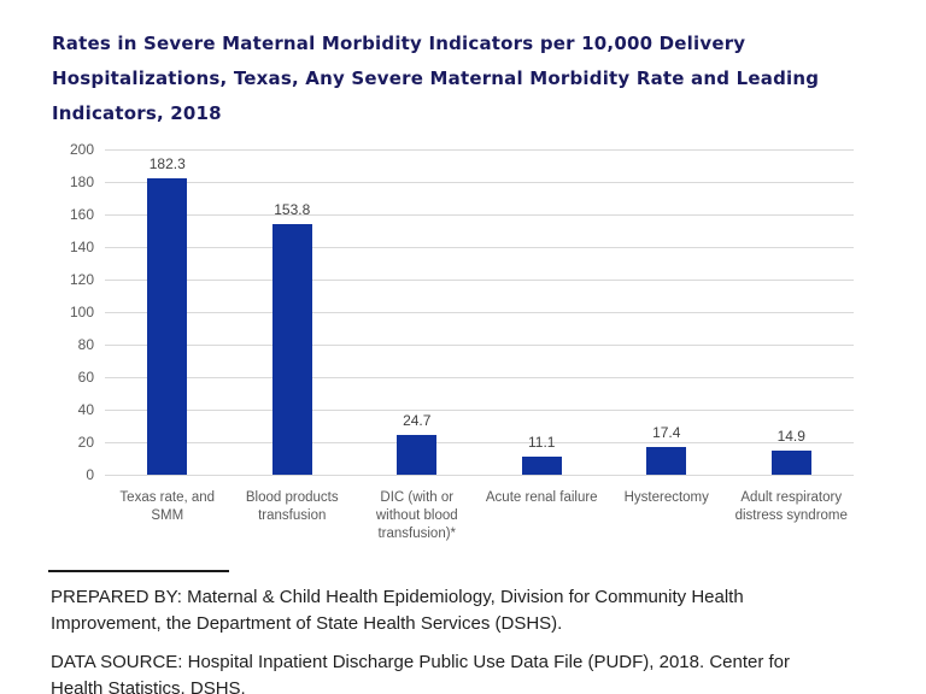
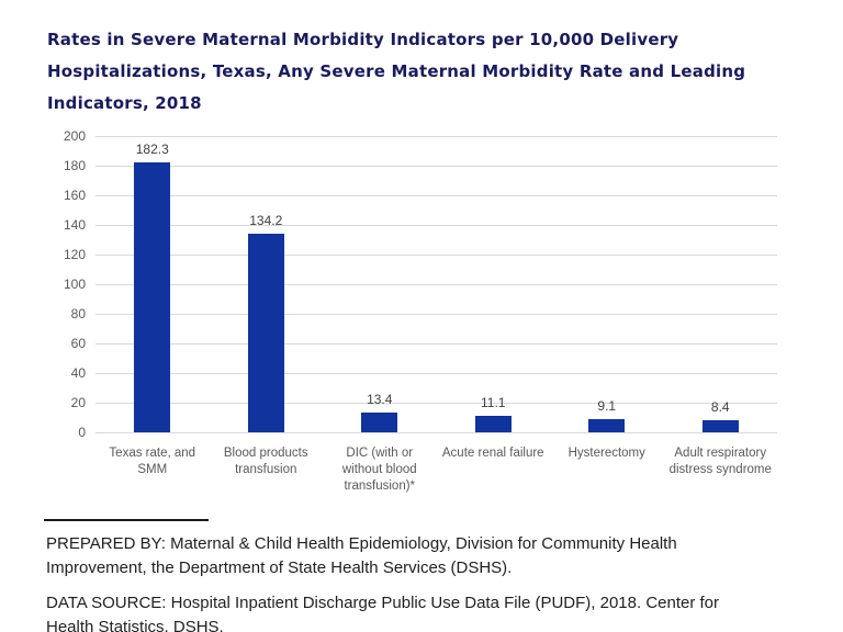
Blood products transfusion: 153.8 -> 134.2
DIC (with or without blood transfusion)*: 24.7 -> 13.4
Hysterectomy: 17.4 -> 9.1
Adult respiratory distress syndrome: 14.9 -> 8.4
